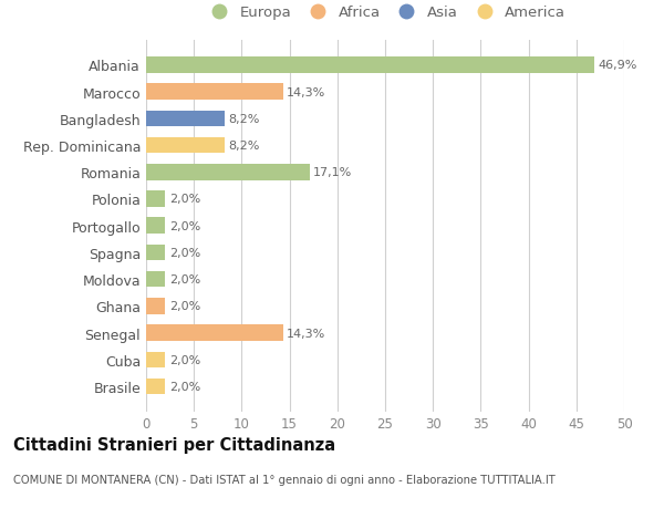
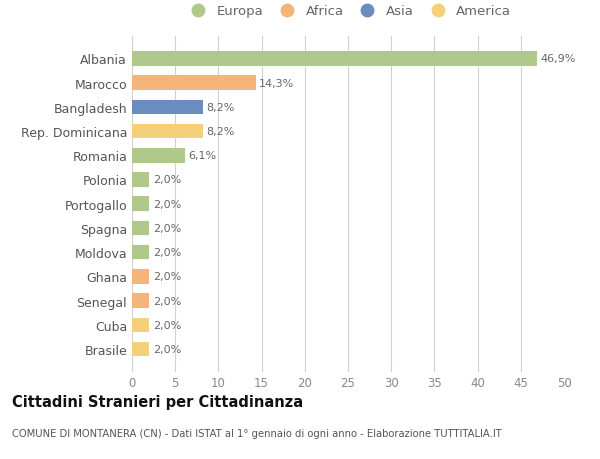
Romania: 17,1% -> 6,1%
Senegal: 14,3% -> 2,0%
